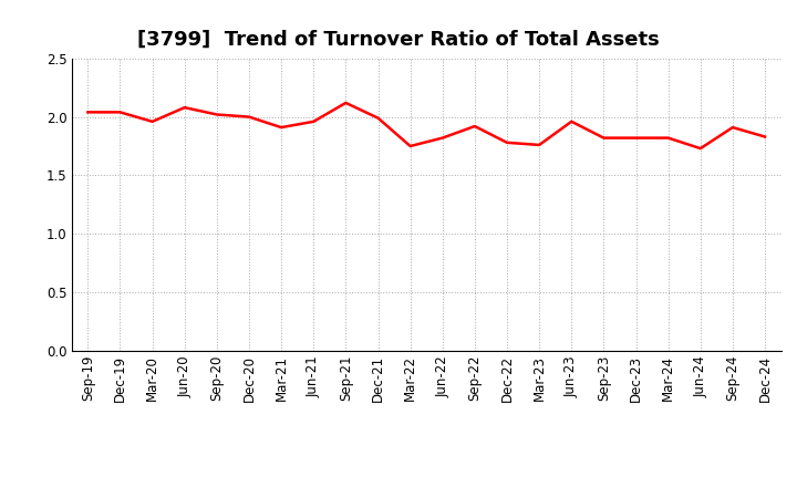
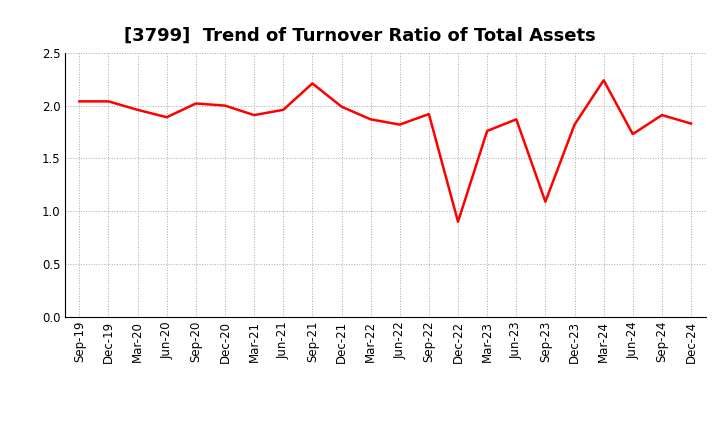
Jun-20: 2.08 -> 1.89
Sep-21: 2.12 -> 2.21
Mar-22: 1.75 -> 1.87
Dec-22: 1.78 -> 0.90
Jun-23: 1.96 -> 1.87
Sep-23: 1.82 -> 1.09
Mar-24: 1.82 -> 2.24
